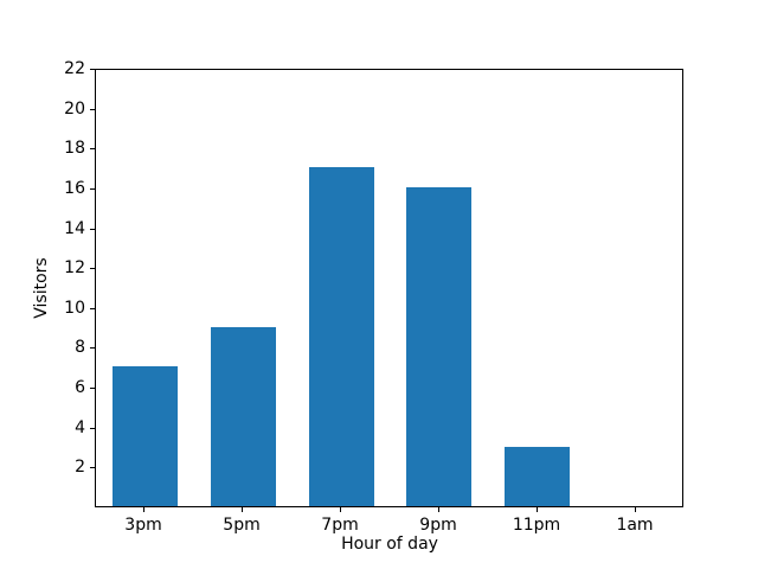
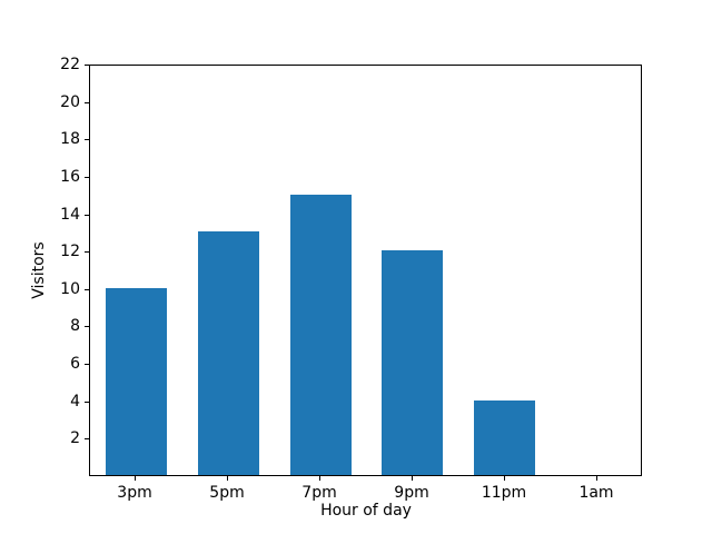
3pm: 7 -> 10
5pm: 9 -> 13
7pm: 17 -> 15
9pm: 16 -> 12
11pm: 3 -> 4
